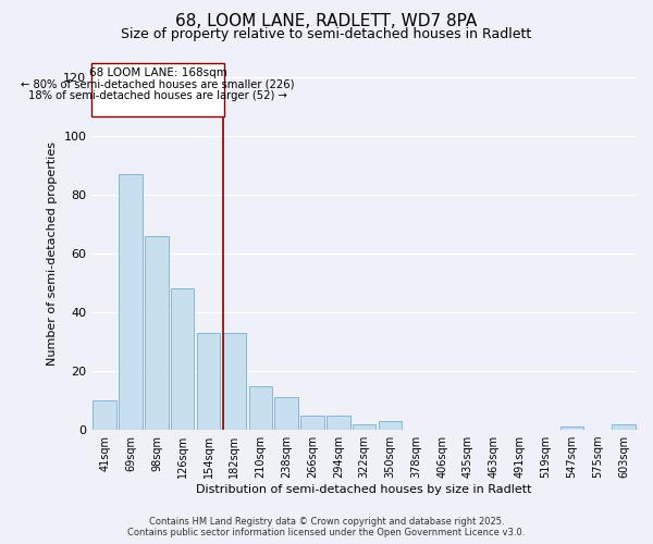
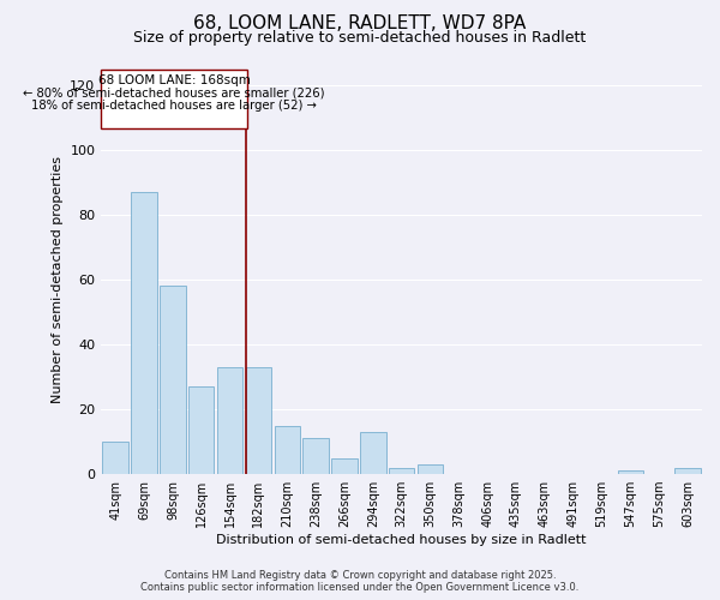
98sqm: 66 -> 58
126sqm: 48 -> 27
294sqm: 5 -> 13
